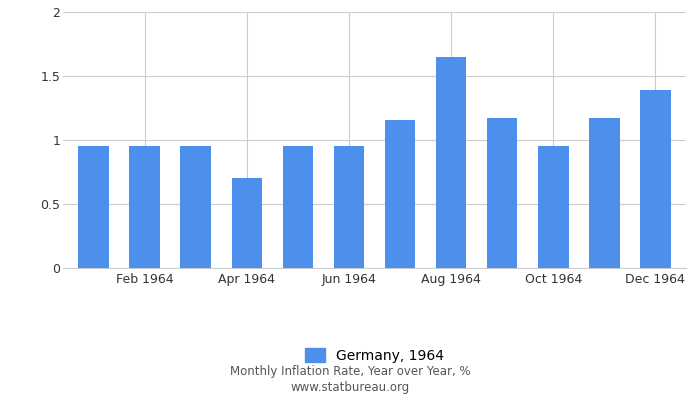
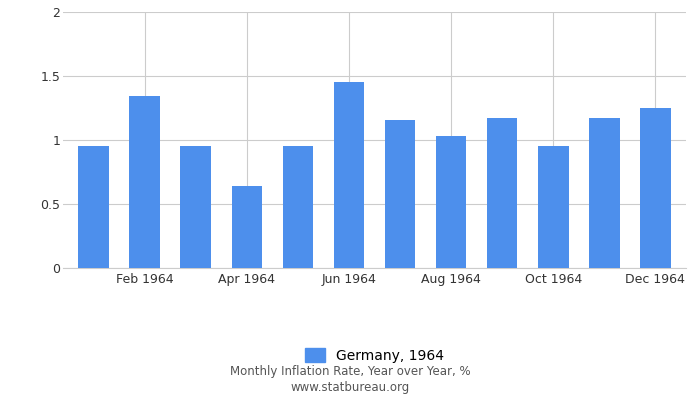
Feb 1964: 0.95 -> 1.34
Apr 1964: 0.70 -> 0.64
Jun 1964: 0.95 -> 1.45
Aug 1964: 1.65 -> 1.03
Dec 1964: 1.39 -> 1.25
